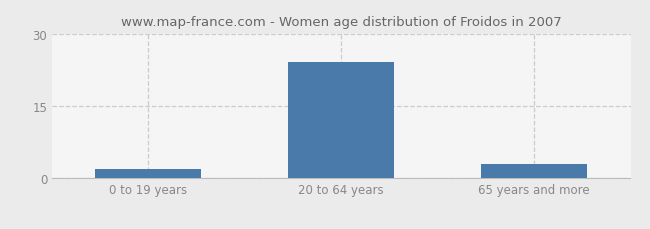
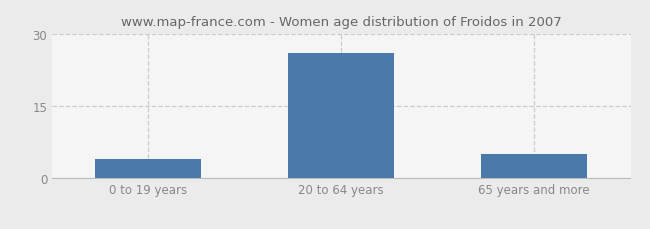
0 to 19 years: 2 -> 4
20 to 64 years: 24 -> 26
65 years and more: 3 -> 5
